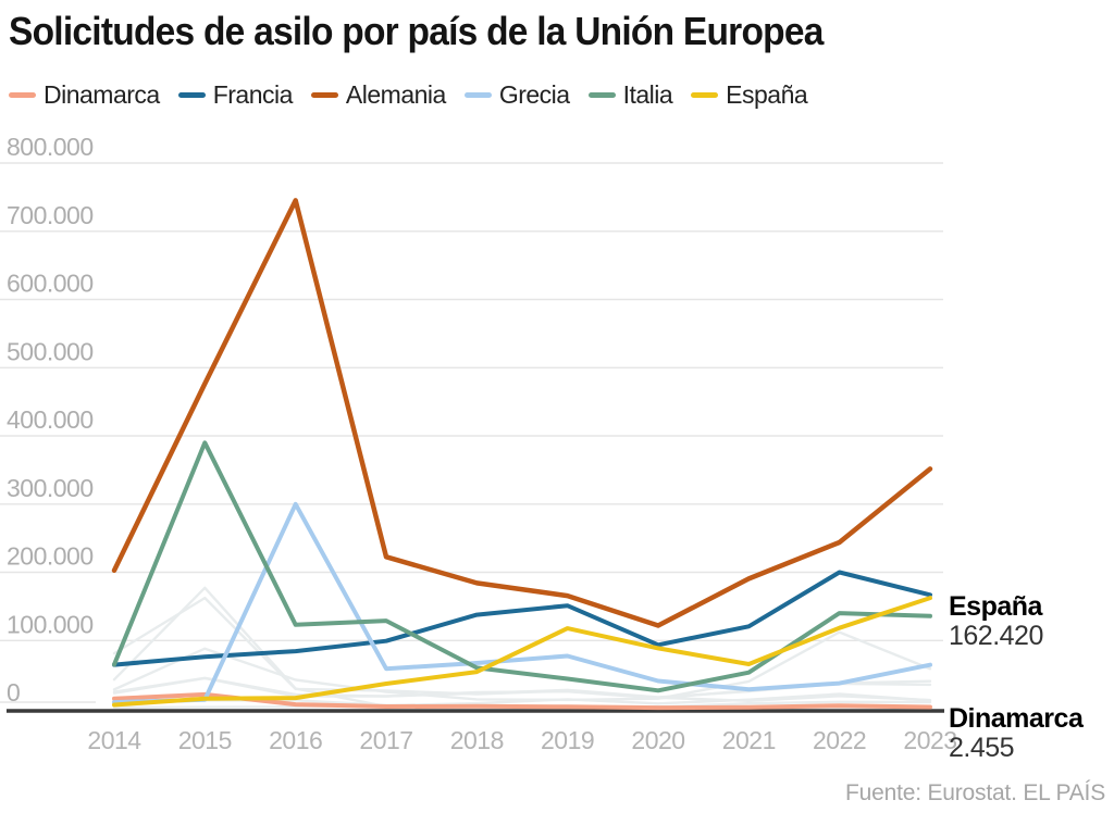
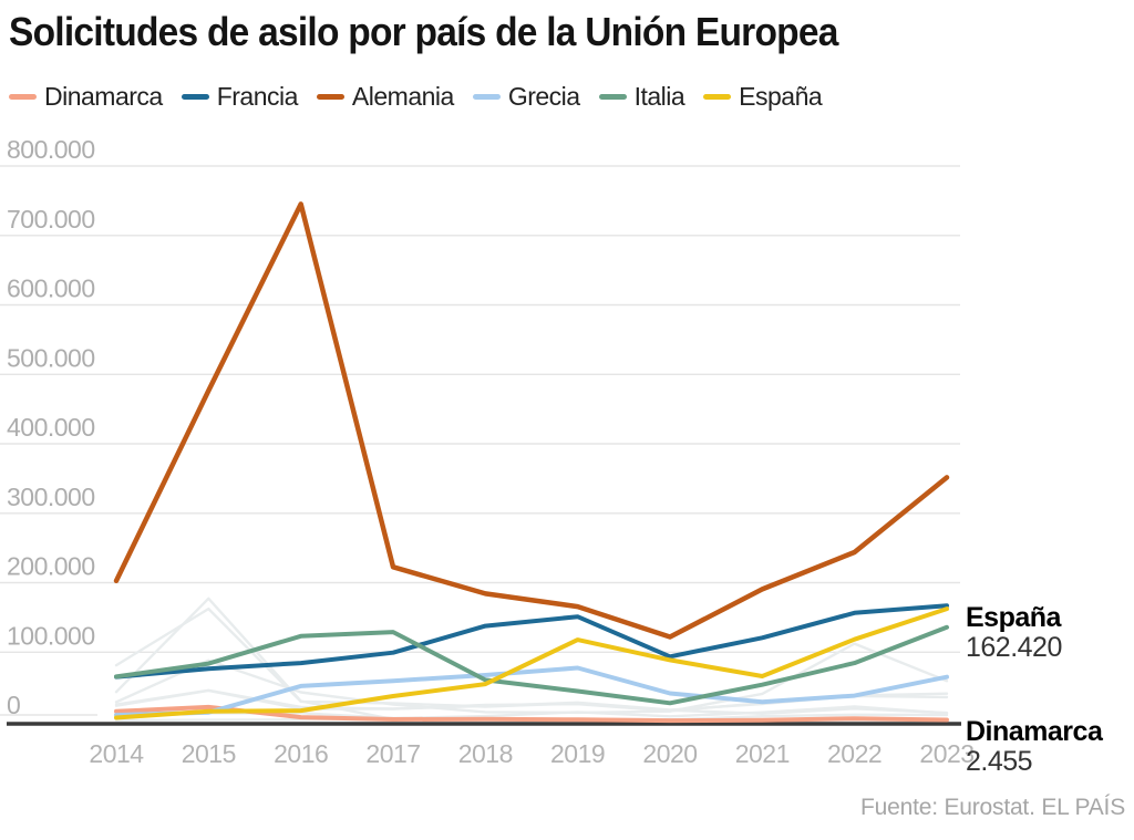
Italia/2015: 390000 -> 80000
Grecia/2016: 300000 -> 50000
Francia/2022: 200000 -> 160000
Italia/2022: 140000 -> 80000
